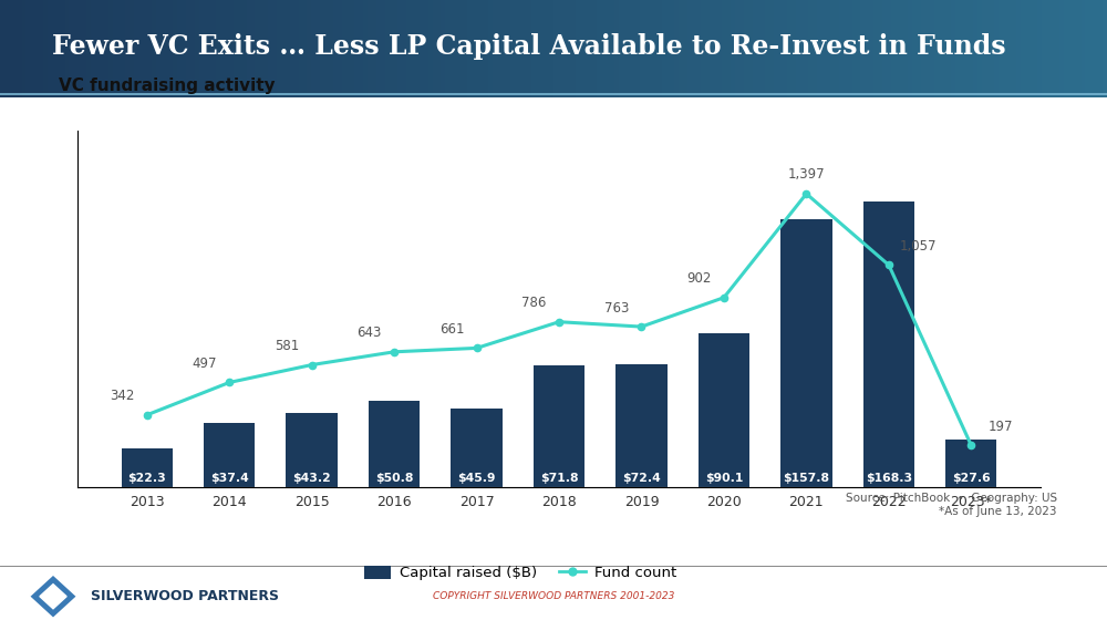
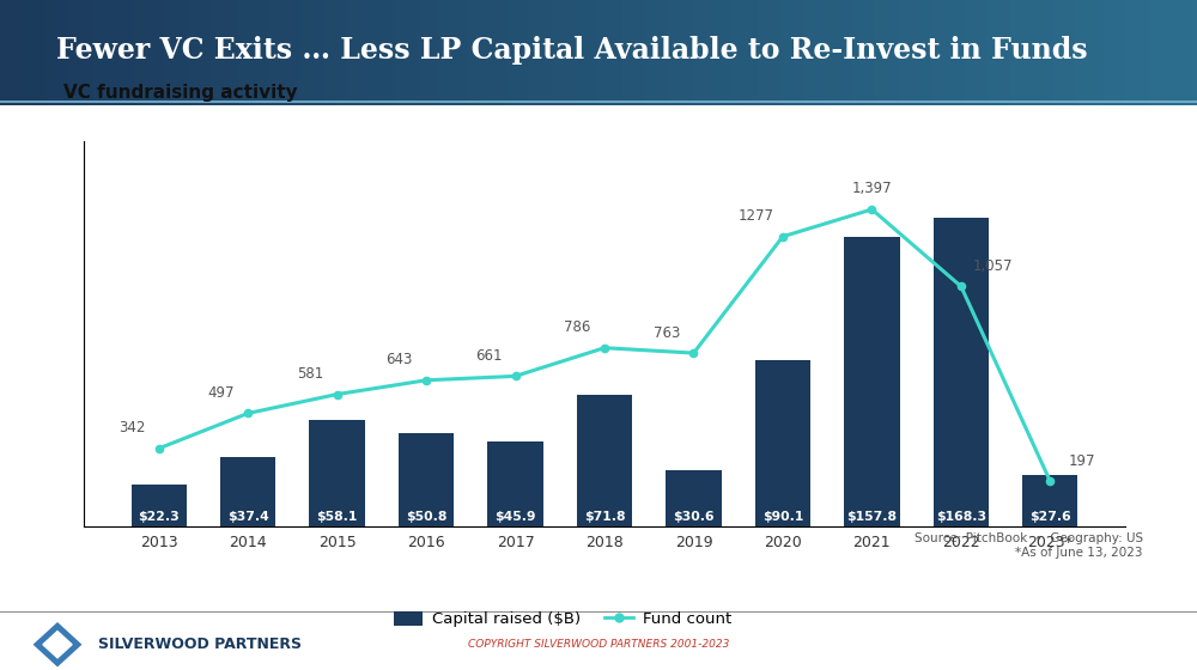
Capital raised ($B)/2015: $43.2 -> $58.1
Capital raised ($B)/2019: $72.4 -> $30.6
Fund count/2020: 902 -> 1277
